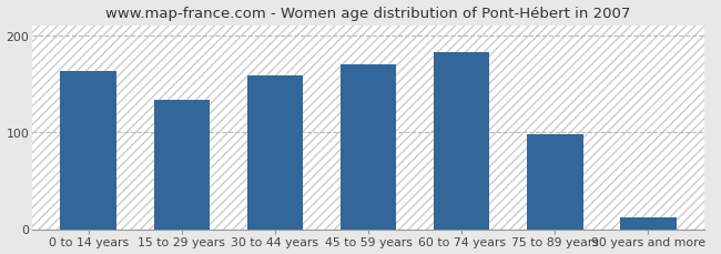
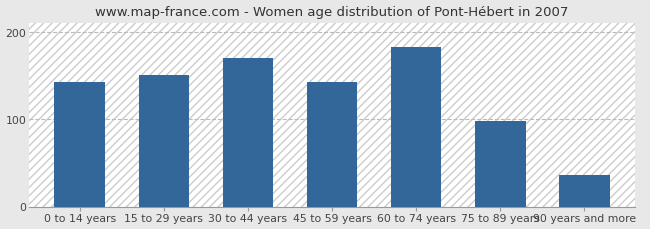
0 to 14 years: 163 -> 142
15 to 29 years: 133 -> 150
30 to 44 years: 158 -> 170
45 to 59 years: 170 -> 142
90 years and more: 12 -> 36
